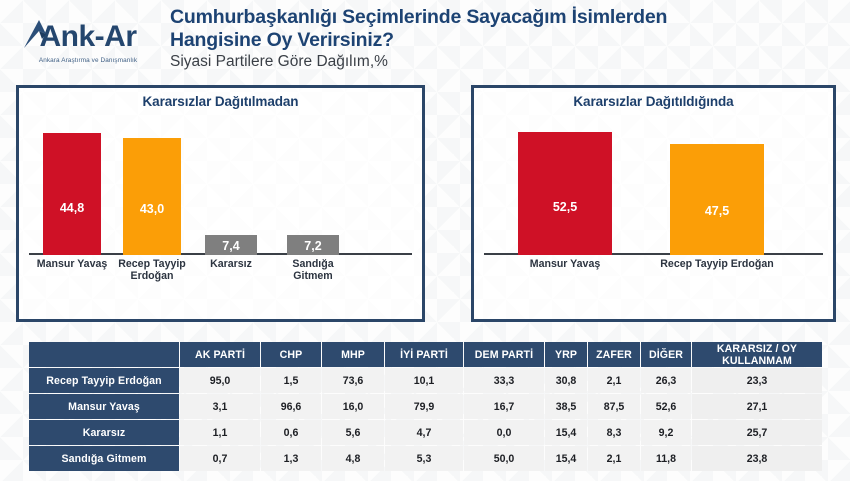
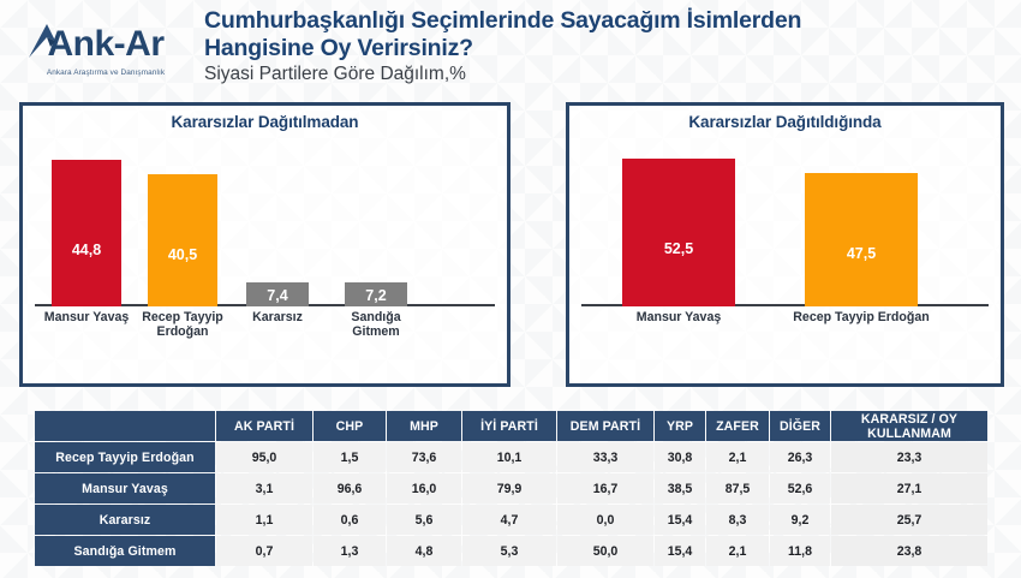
Kararsızlar Dağıtılmadan/Recep Tayyip Erdoğan: 43,0 -> 40,5
